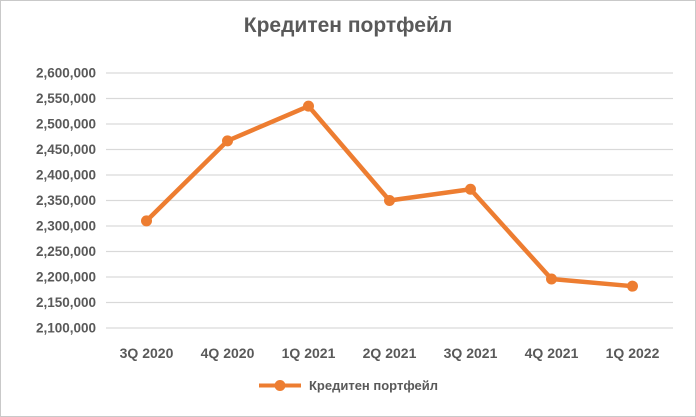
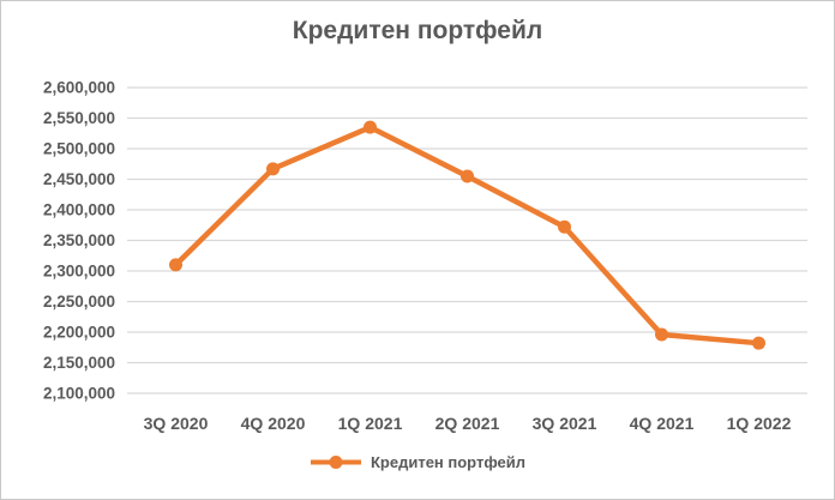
2Q 2021: 2350000 -> 2460000
